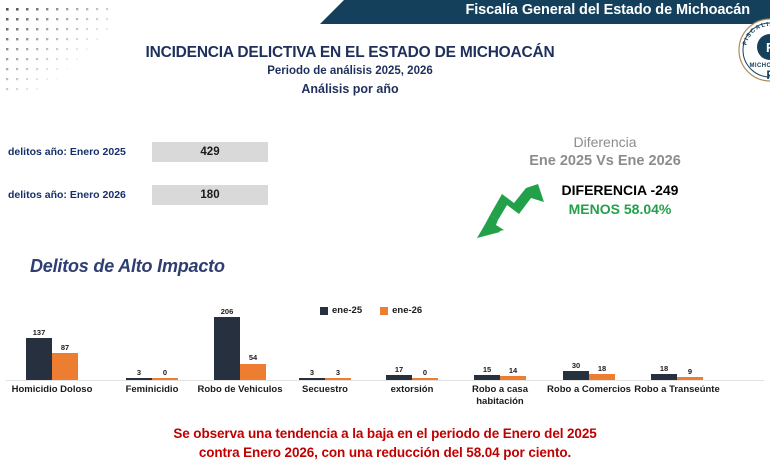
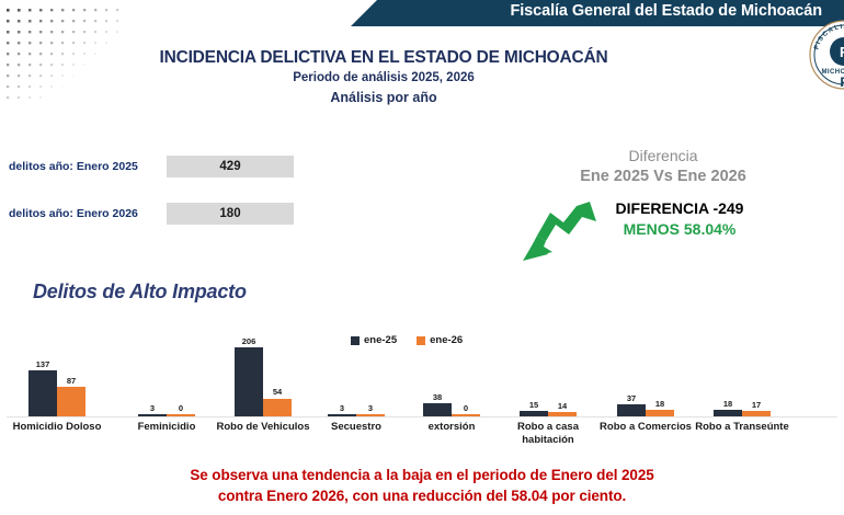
ene-25/extorsión: 17 -> 38
ene-25/Robo a Comercios: 30 -> 37
ene-26/Robo a Transeúnte: 9 -> 17
